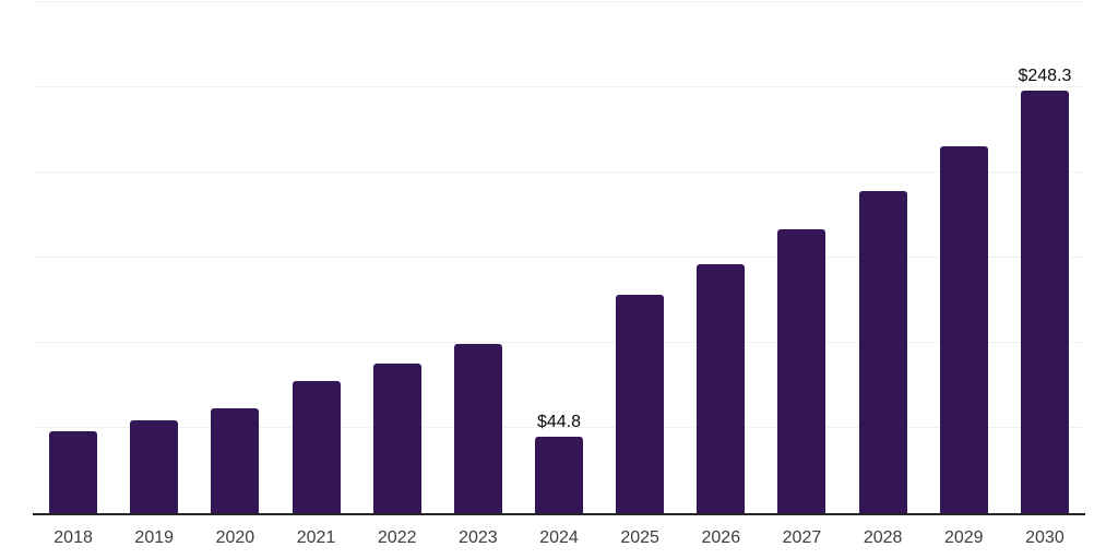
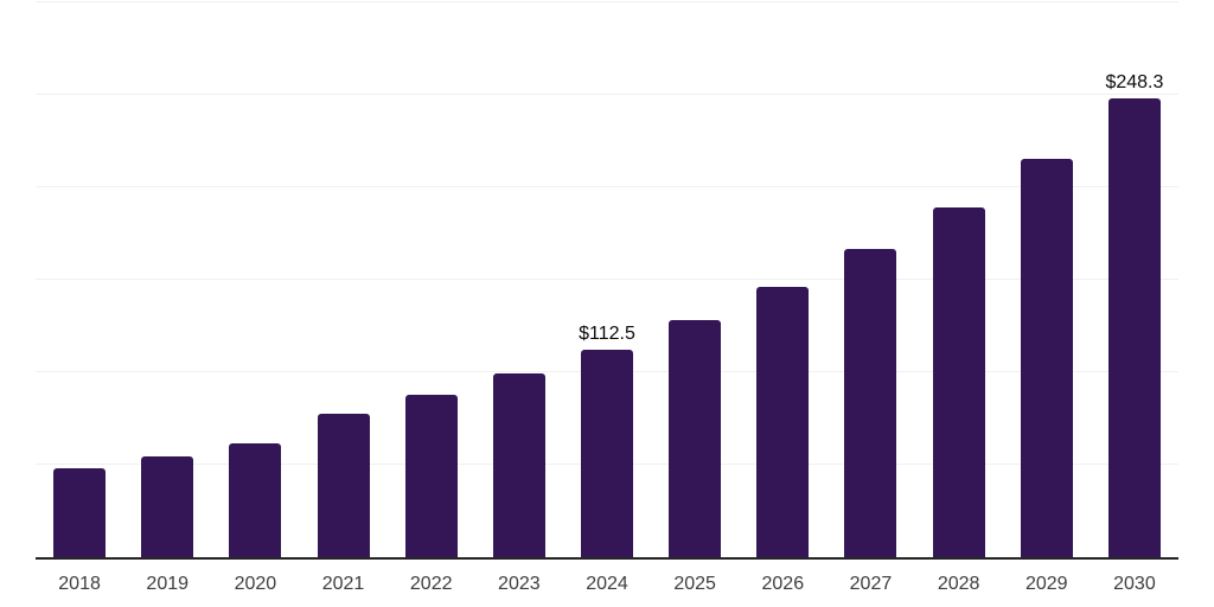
2024: $44.8 -> $112.5
